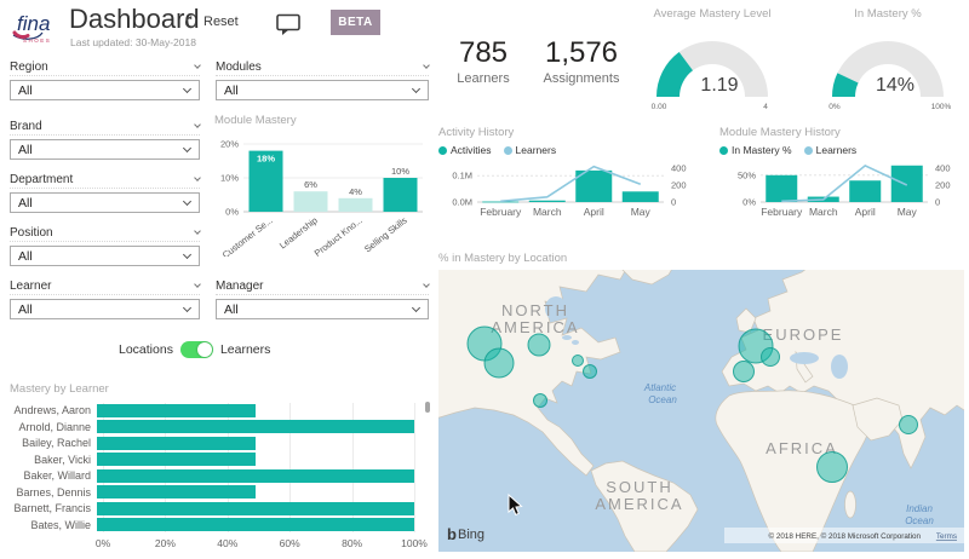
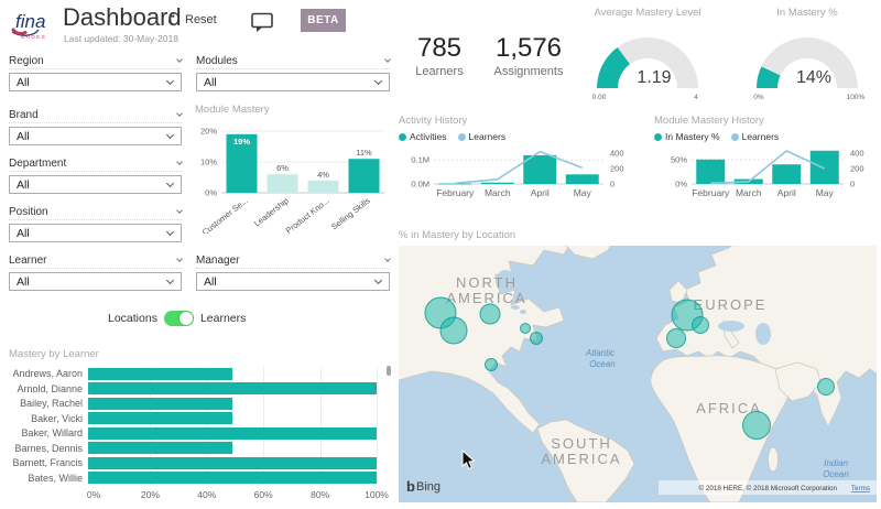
Module Mastery/Customer Se...: 18% -> 19%
Module Mastery/Selling Skills: 10% -> 11%
